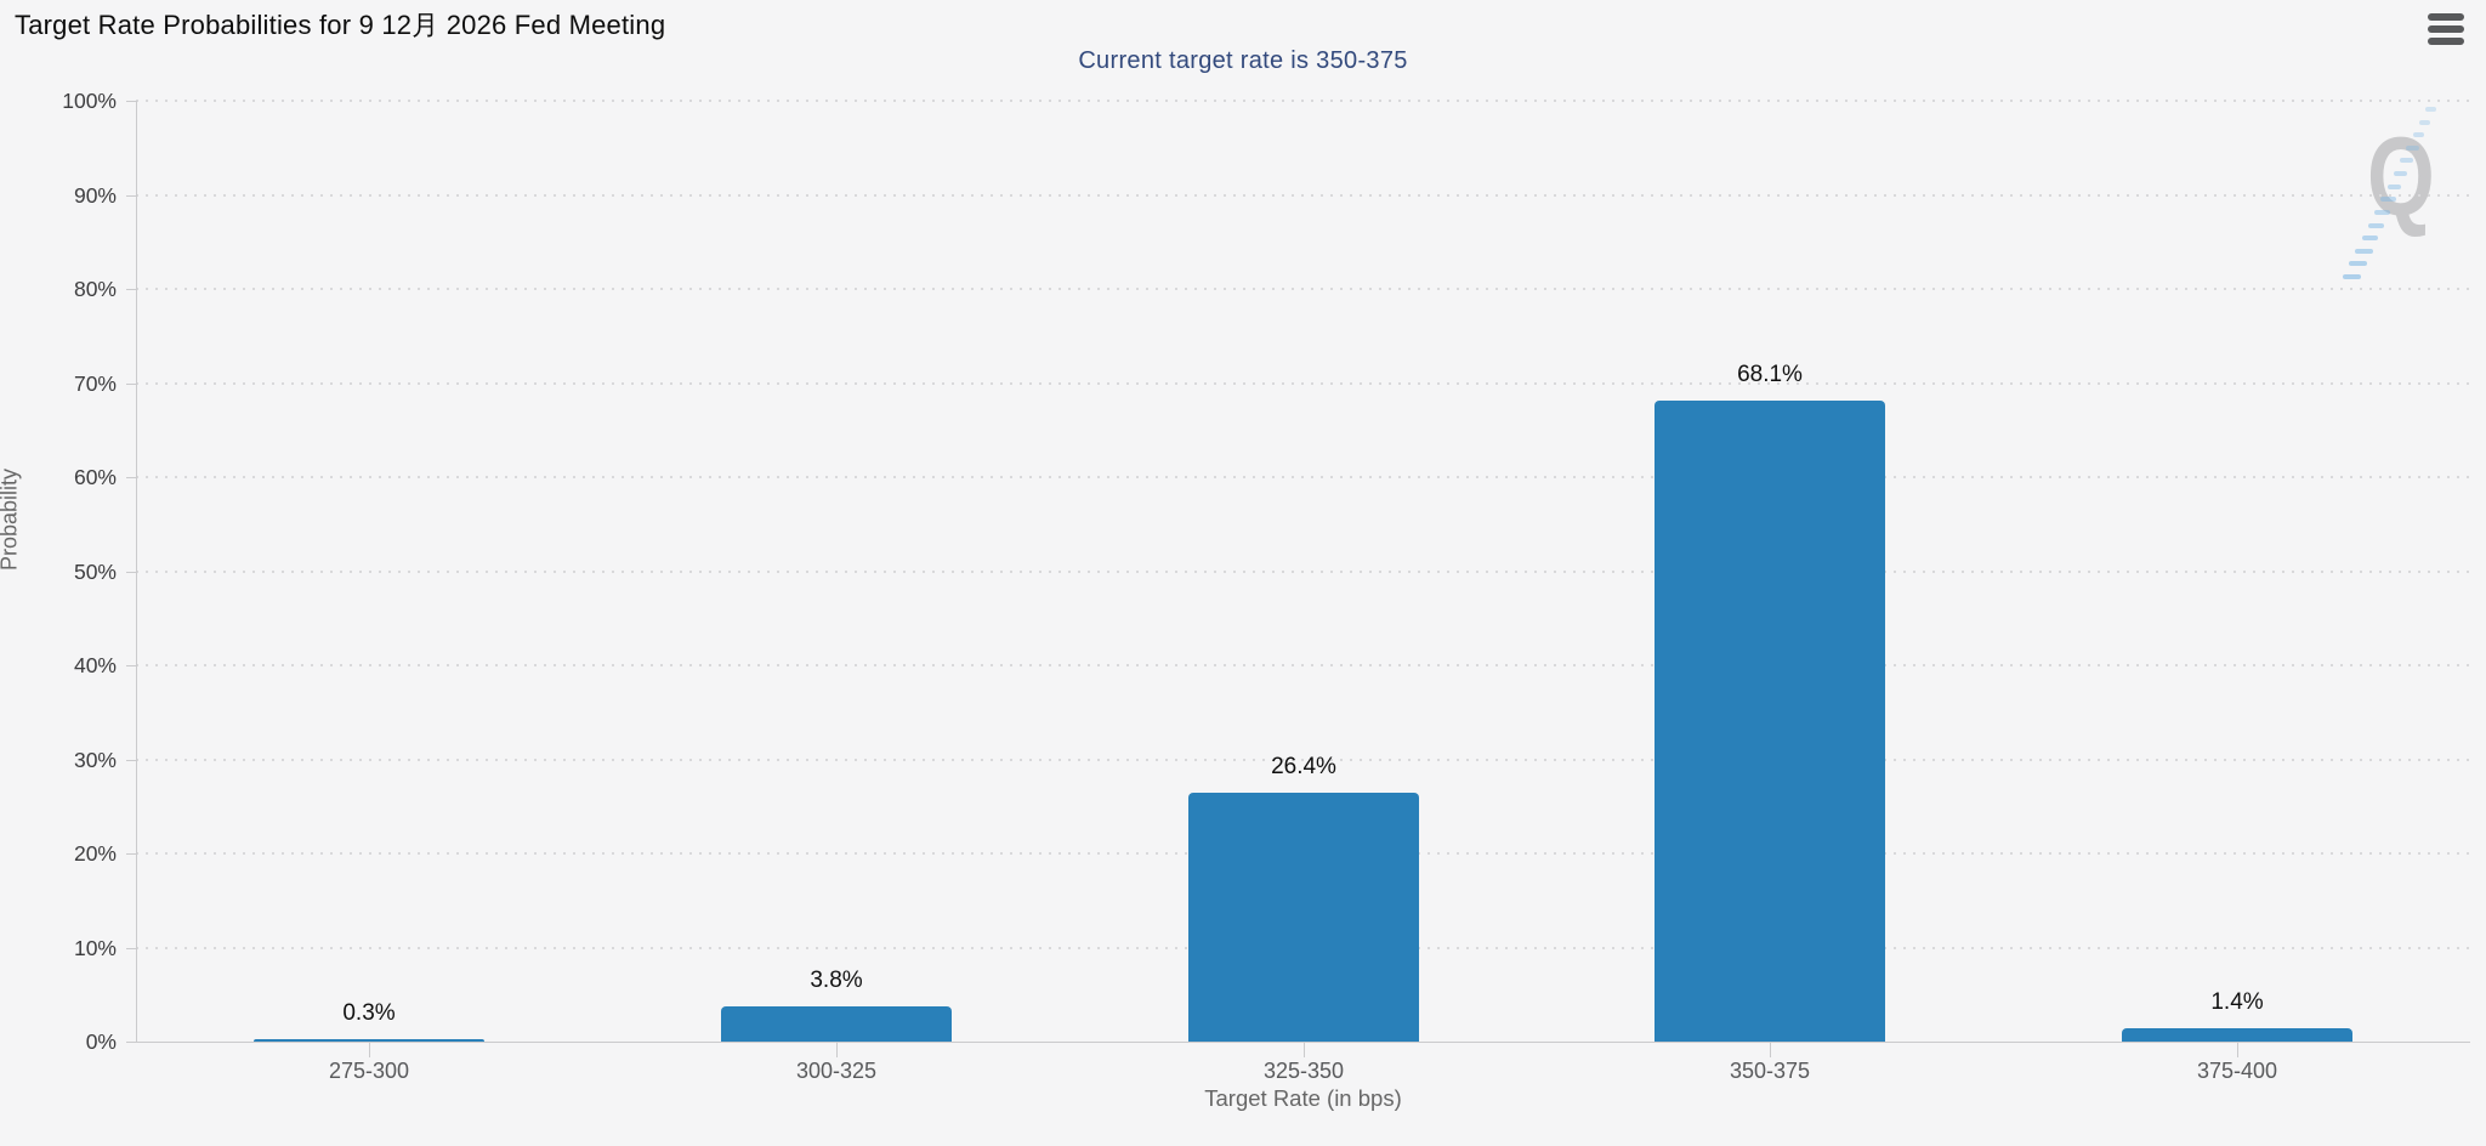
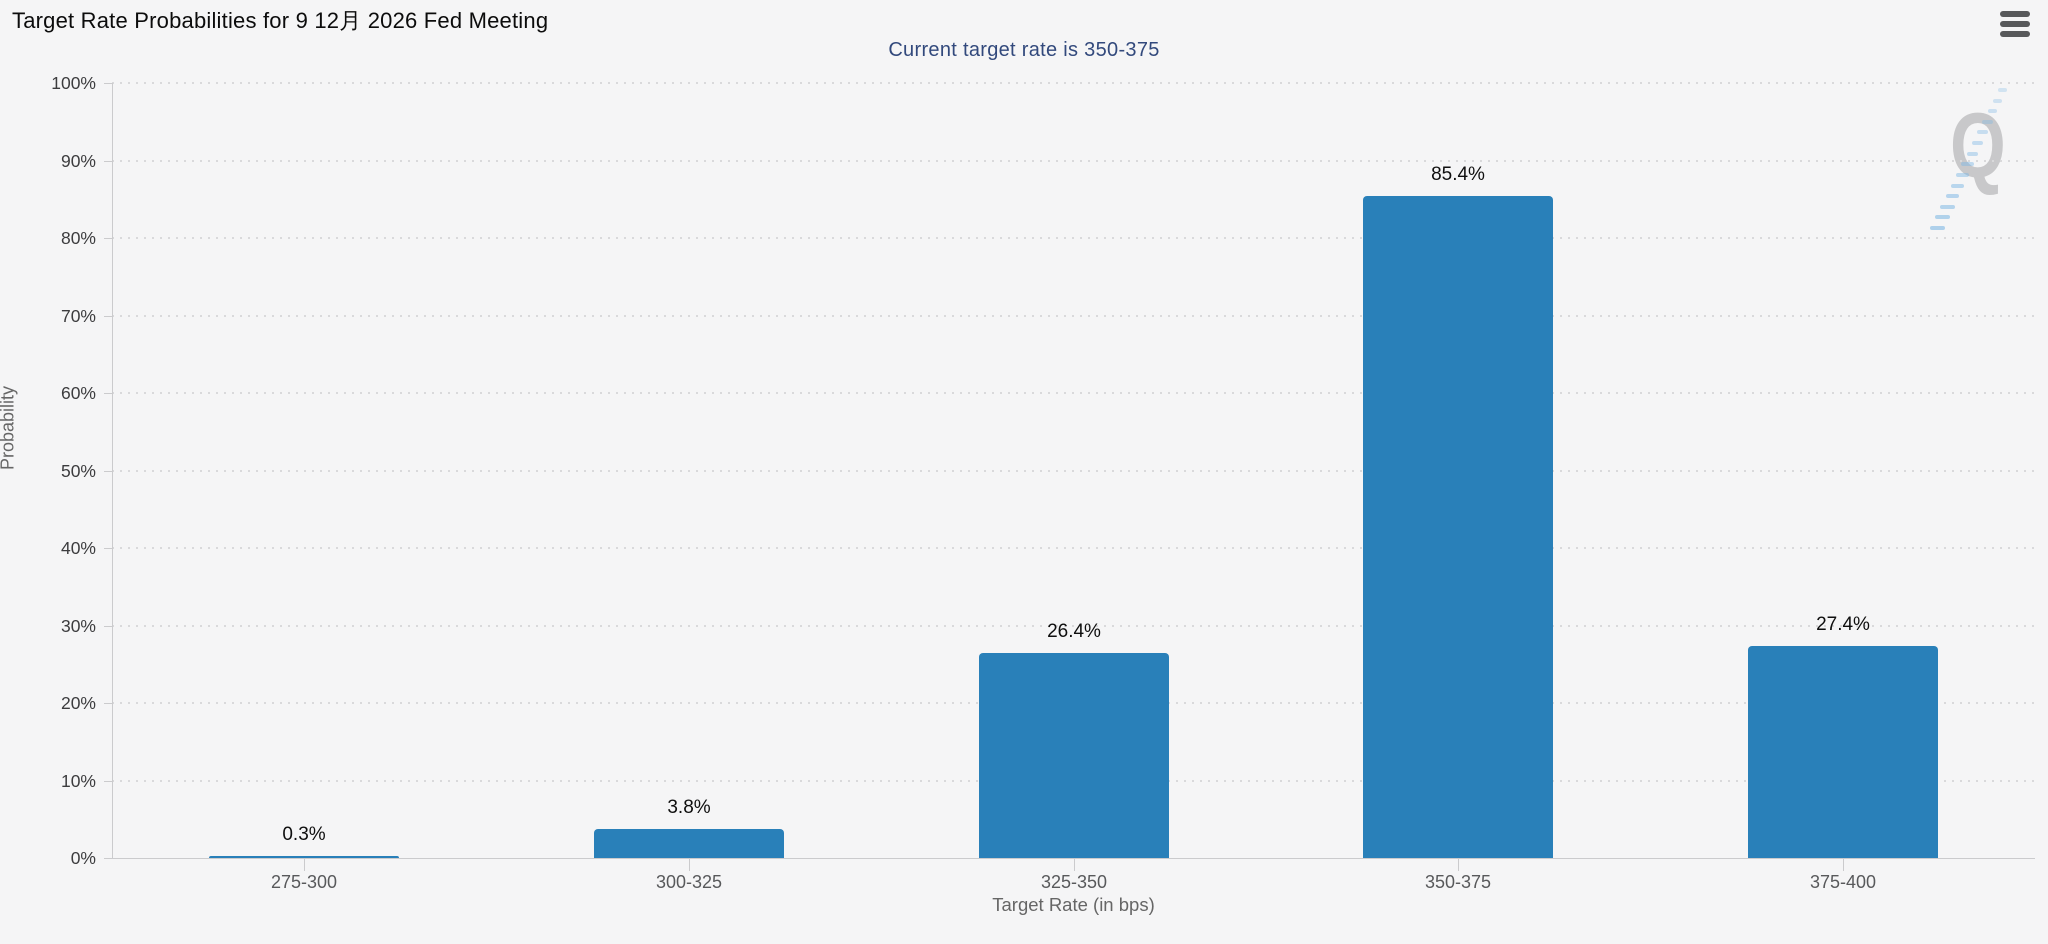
350-375: 68.1% -> 85.4%
375-400: 1.4% -> 27.4%
